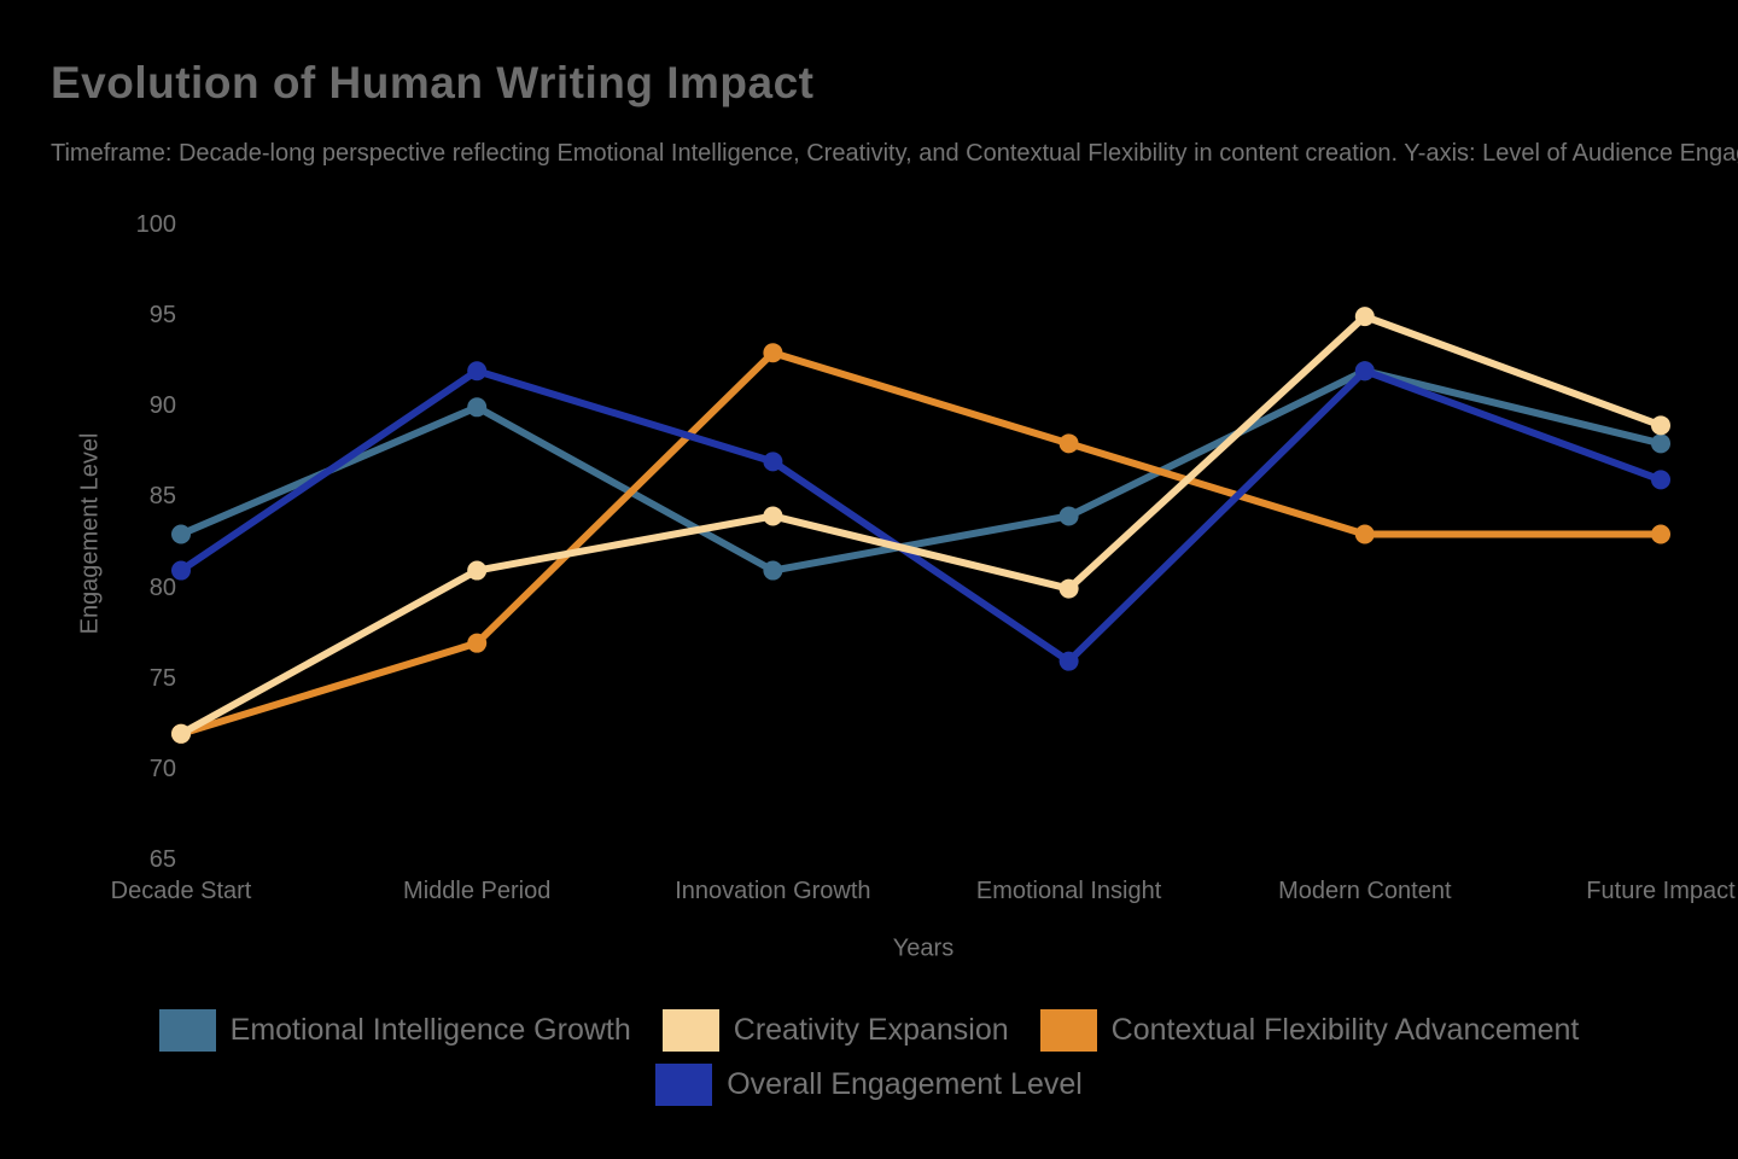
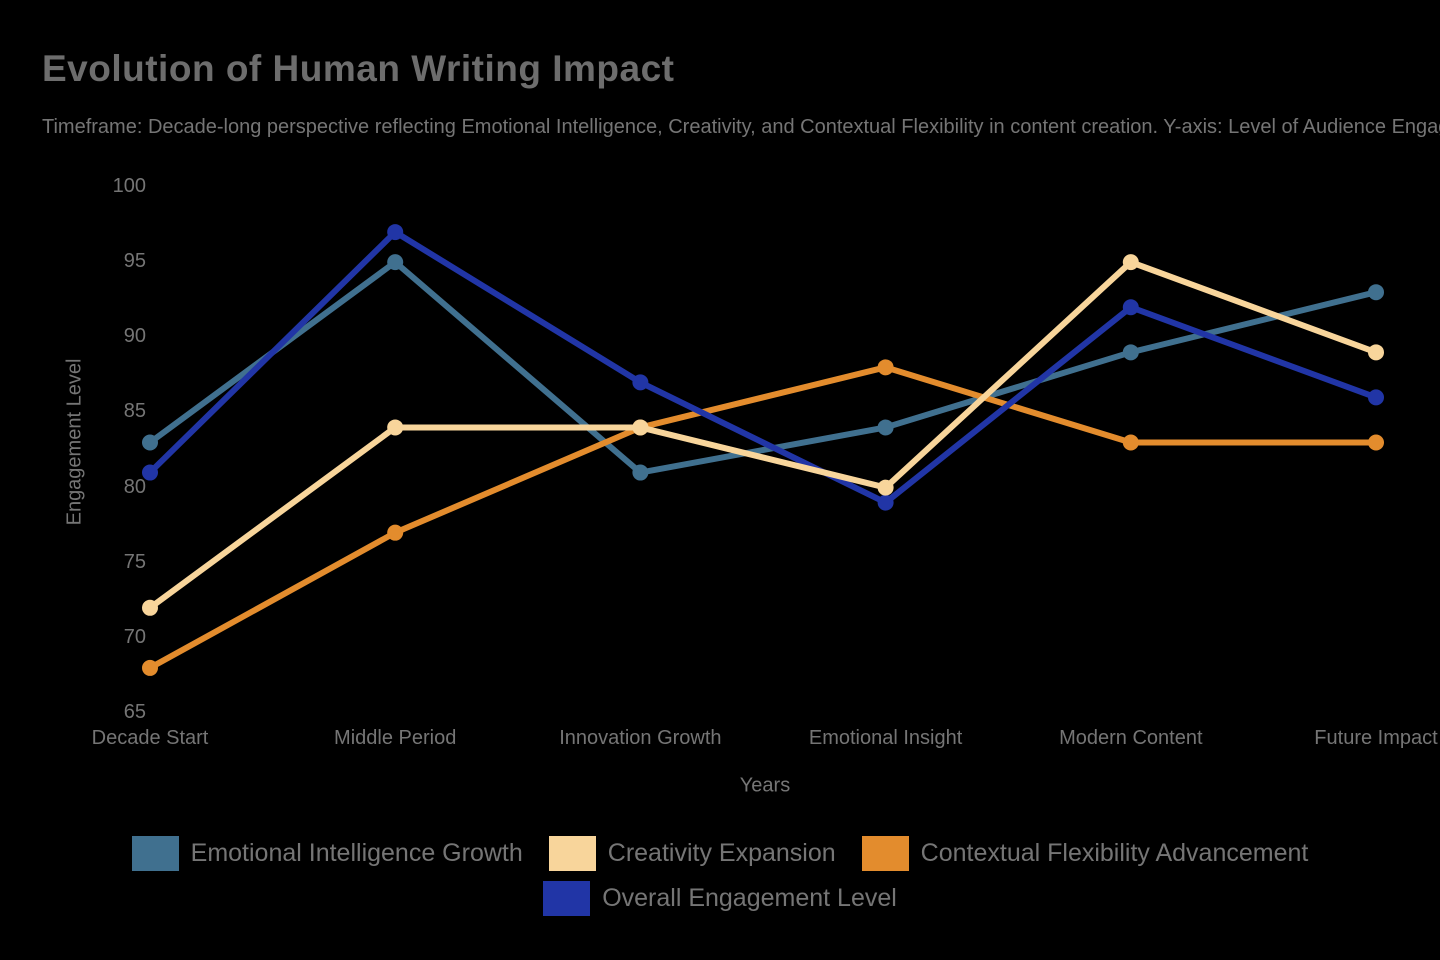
Contextual Flexibility Advancement/Decade Start: 72 -> 68
Emotional Intelligence Growth/Middle Period: 90 -> 95
Creativity Expansion/Middle Period: 81 -> 84
Overall Engagement Level/Middle Period: 92 -> 97
Contextual Flexibility Advancement/Innovation Growth: 93 -> 84
Overall Engagement Level/Emotional Insight: 76 -> 79
Emotional Intelligence Growth/Modern Content: 92 -> 89
Emotional Intelligence Growth/Future Impact: 88 -> 93
